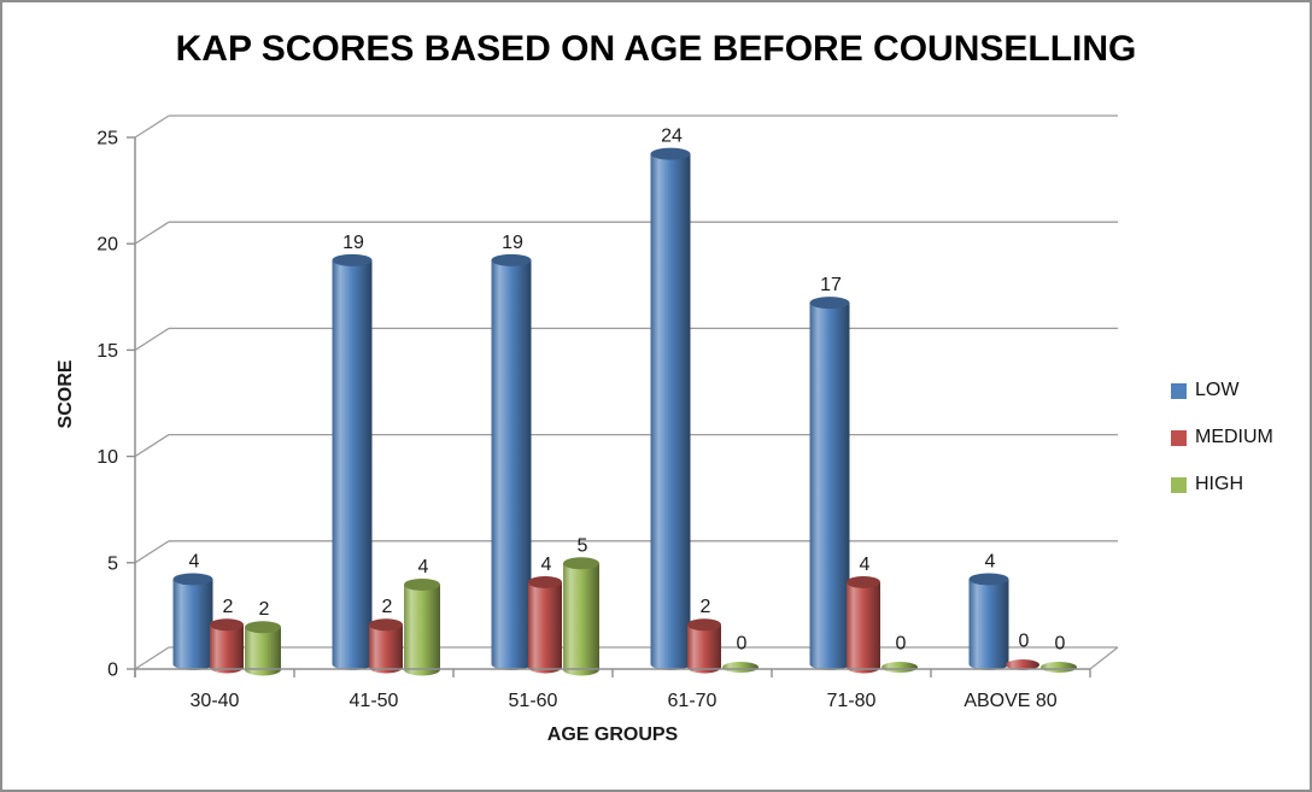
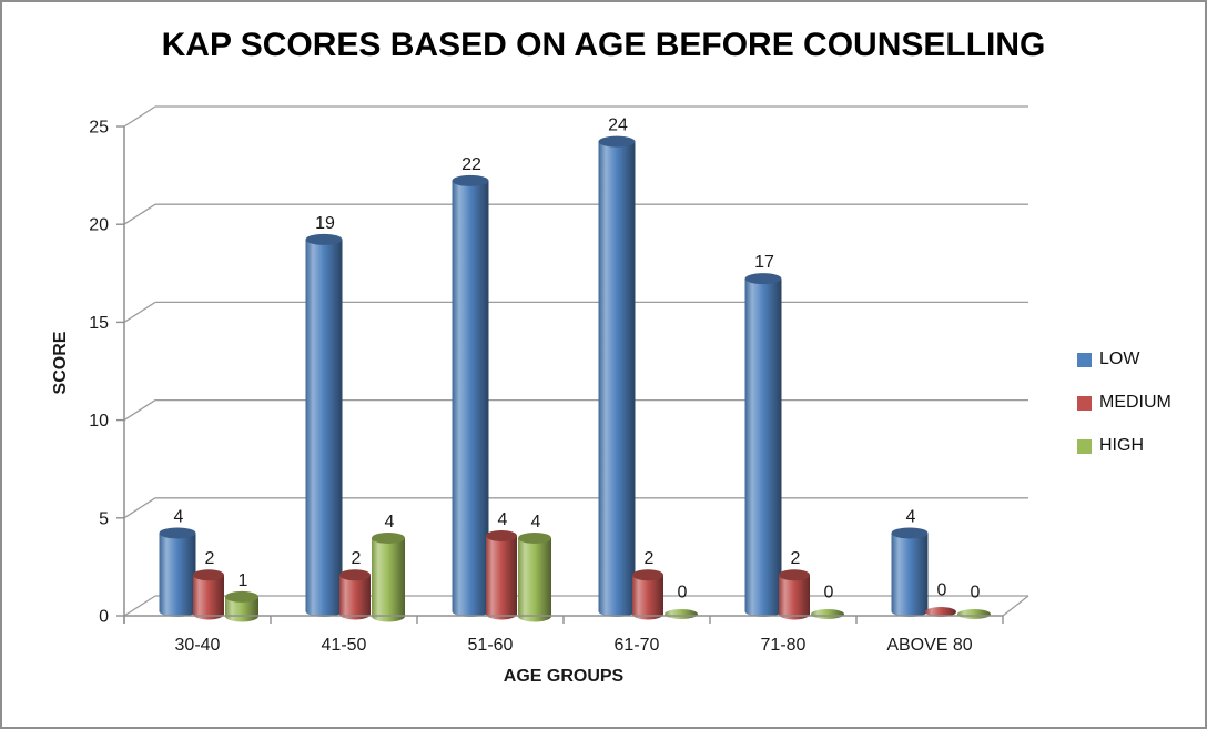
HIGH/30-40: 2 -> 1
LOW/51-60: 19 -> 22
HIGH/51-60: 5 -> 4
MEDIUM/71-80: 4 -> 2
